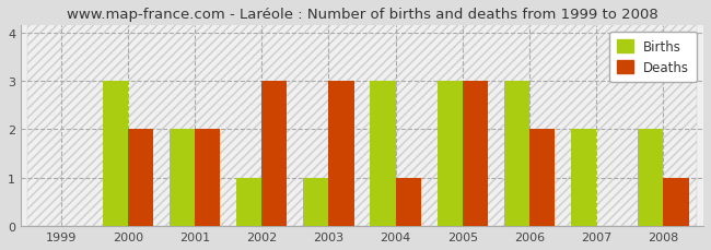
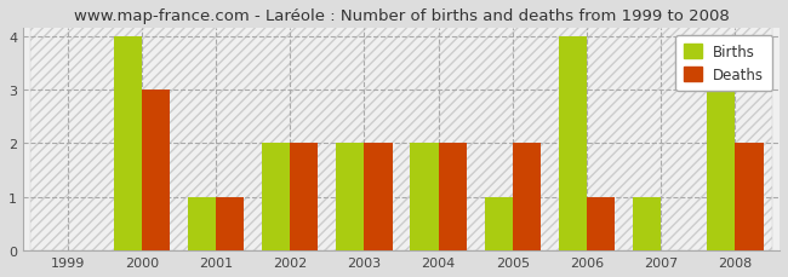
Births/2000: 3 -> 4
Deaths/2000: 2 -> 3
Births/2001: 2 -> 1
Deaths/2001: 2 -> 1
Births/2002: 1 -> 2
Deaths/2002: 3 -> 2
Births/2003: 1 -> 2
Deaths/2003: 3 -> 2
Births/2004: 3 -> 2
Deaths/2004: 1 -> 2
Births/2005: 3 -> 1
Deaths/2005: 3 -> 2
Births/2006: 3 -> 4
Deaths/2006: 2 -> 1
Births/2007: 2 -> 1
Births/2008: 2 -> 3
Deaths/2008: 1 -> 2
